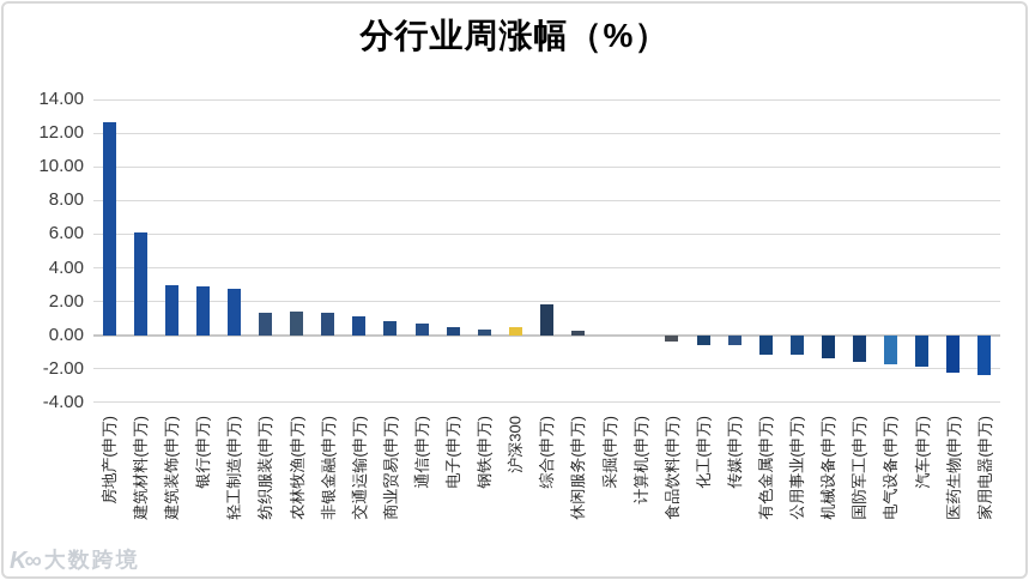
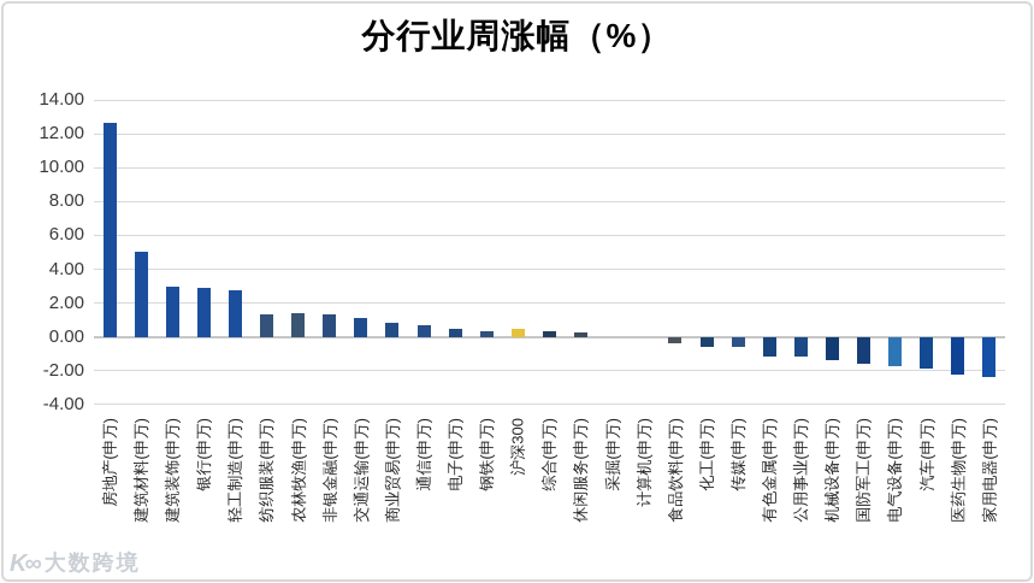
建筑材料(申万): 6.1 -> 5.0
综合(申万): 1.8 -> 0.3
